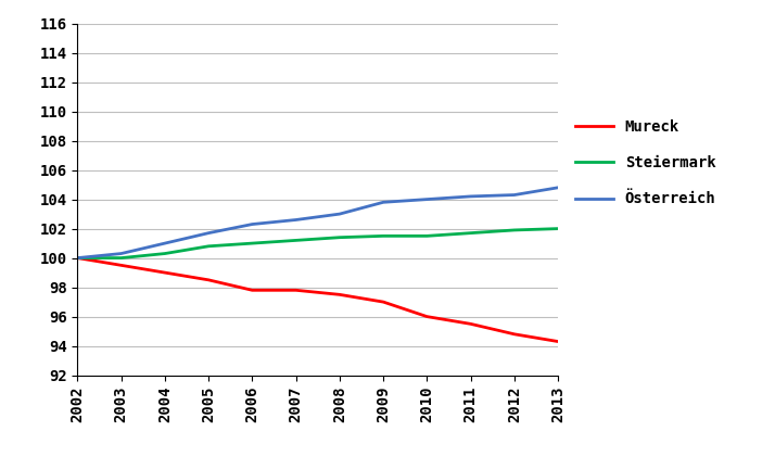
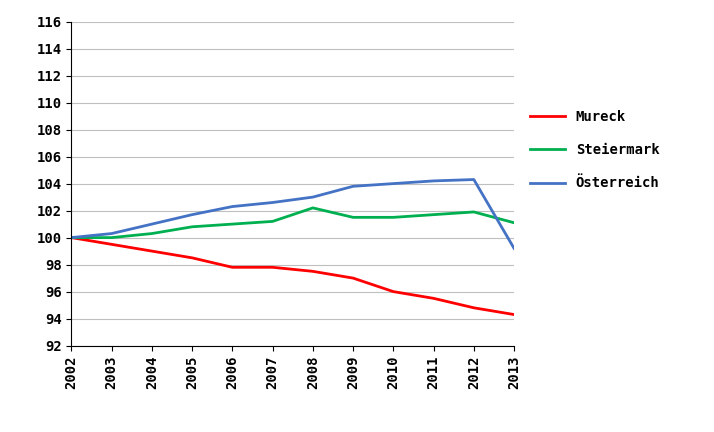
Steiermark/2008: 101.4 -> 102.2
Steiermark/2013: 102.0 -> 101.1
Österreich/2013: 104.8 -> 99.2
